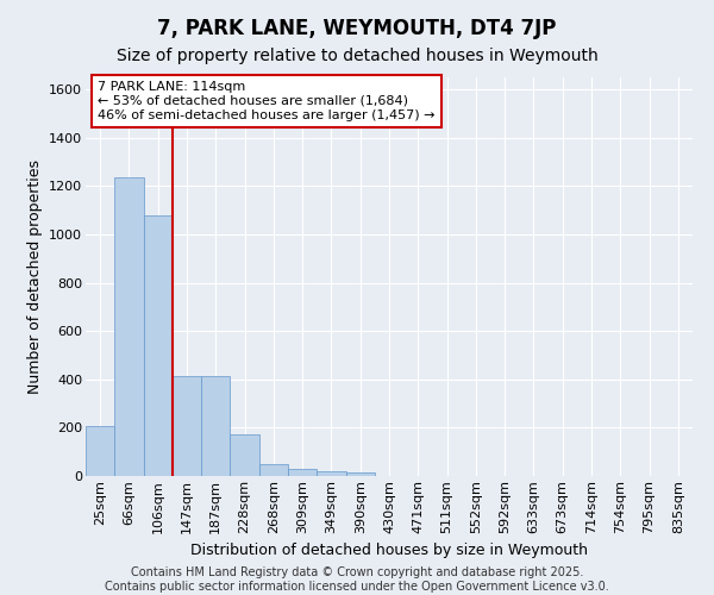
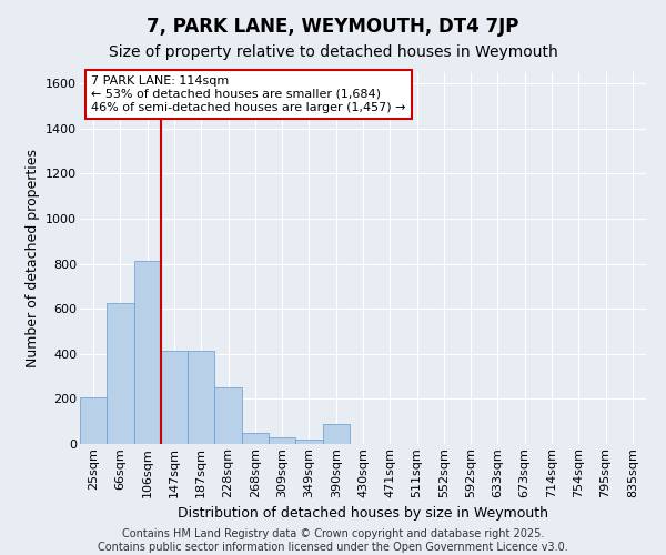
66sqm: 1235 -> 625
106sqm: 1080 -> 815
228sqm: 170 -> 250
390sqm: 15 -> 90
